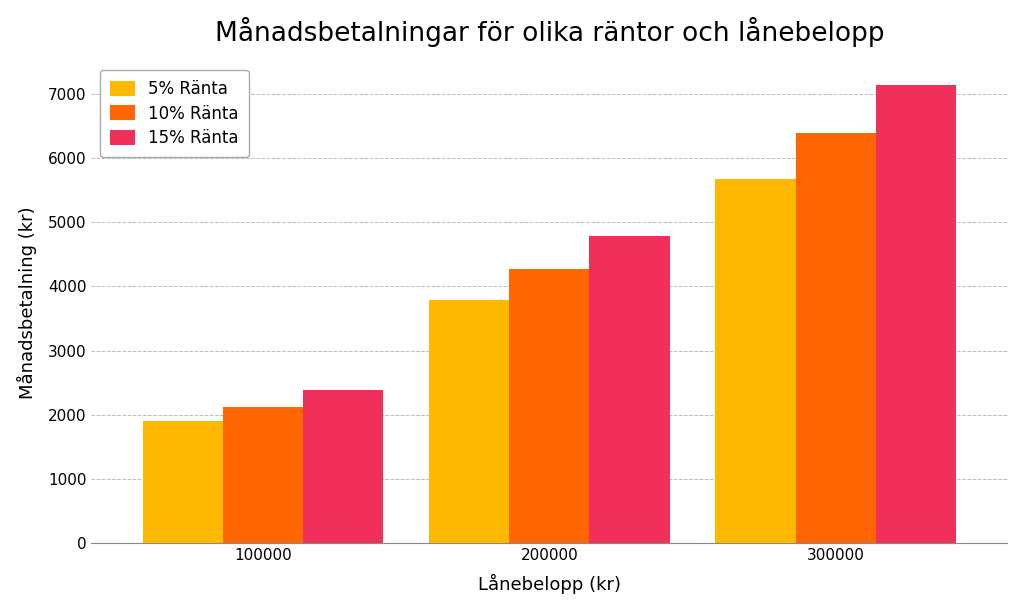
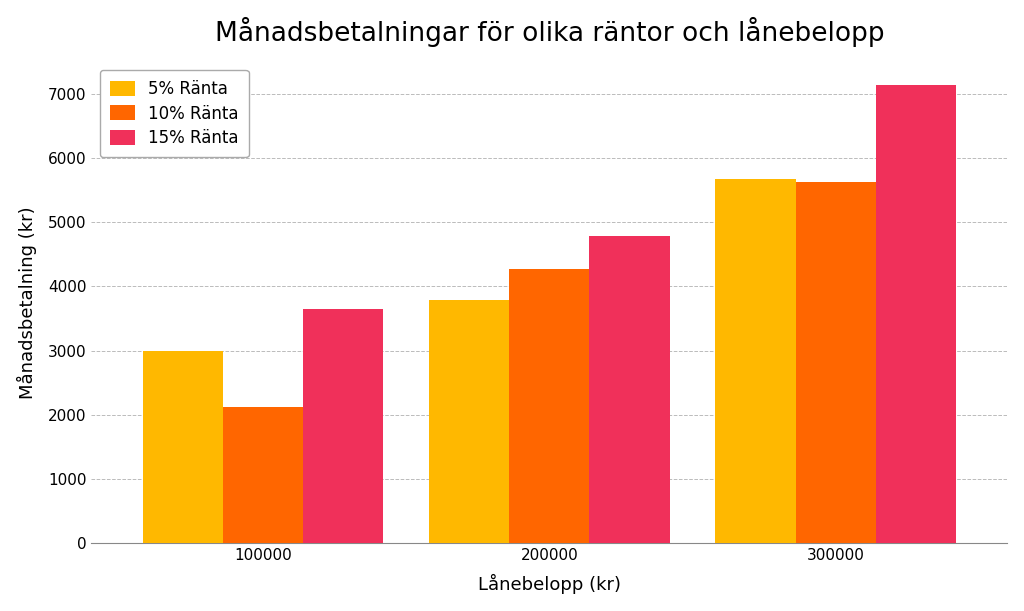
5% Ränta/100000: 1900 -> 3000
15% Ränta/100000: 2380 -> 3640
10% Ränta/300000: 6390 -> 5620
